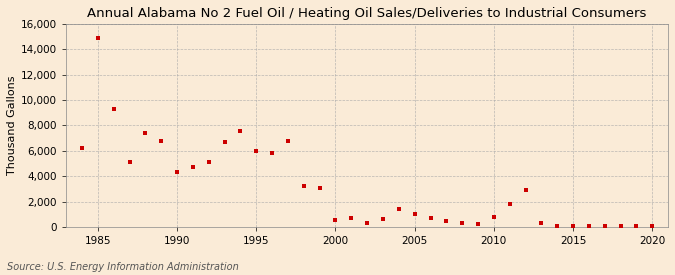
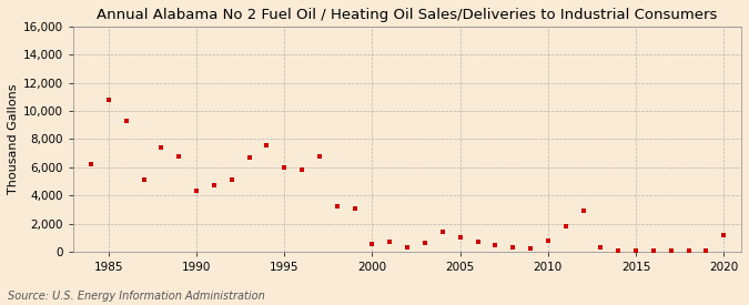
1985: 14,900 -> 10,800
2020: 0 -> 1,200
